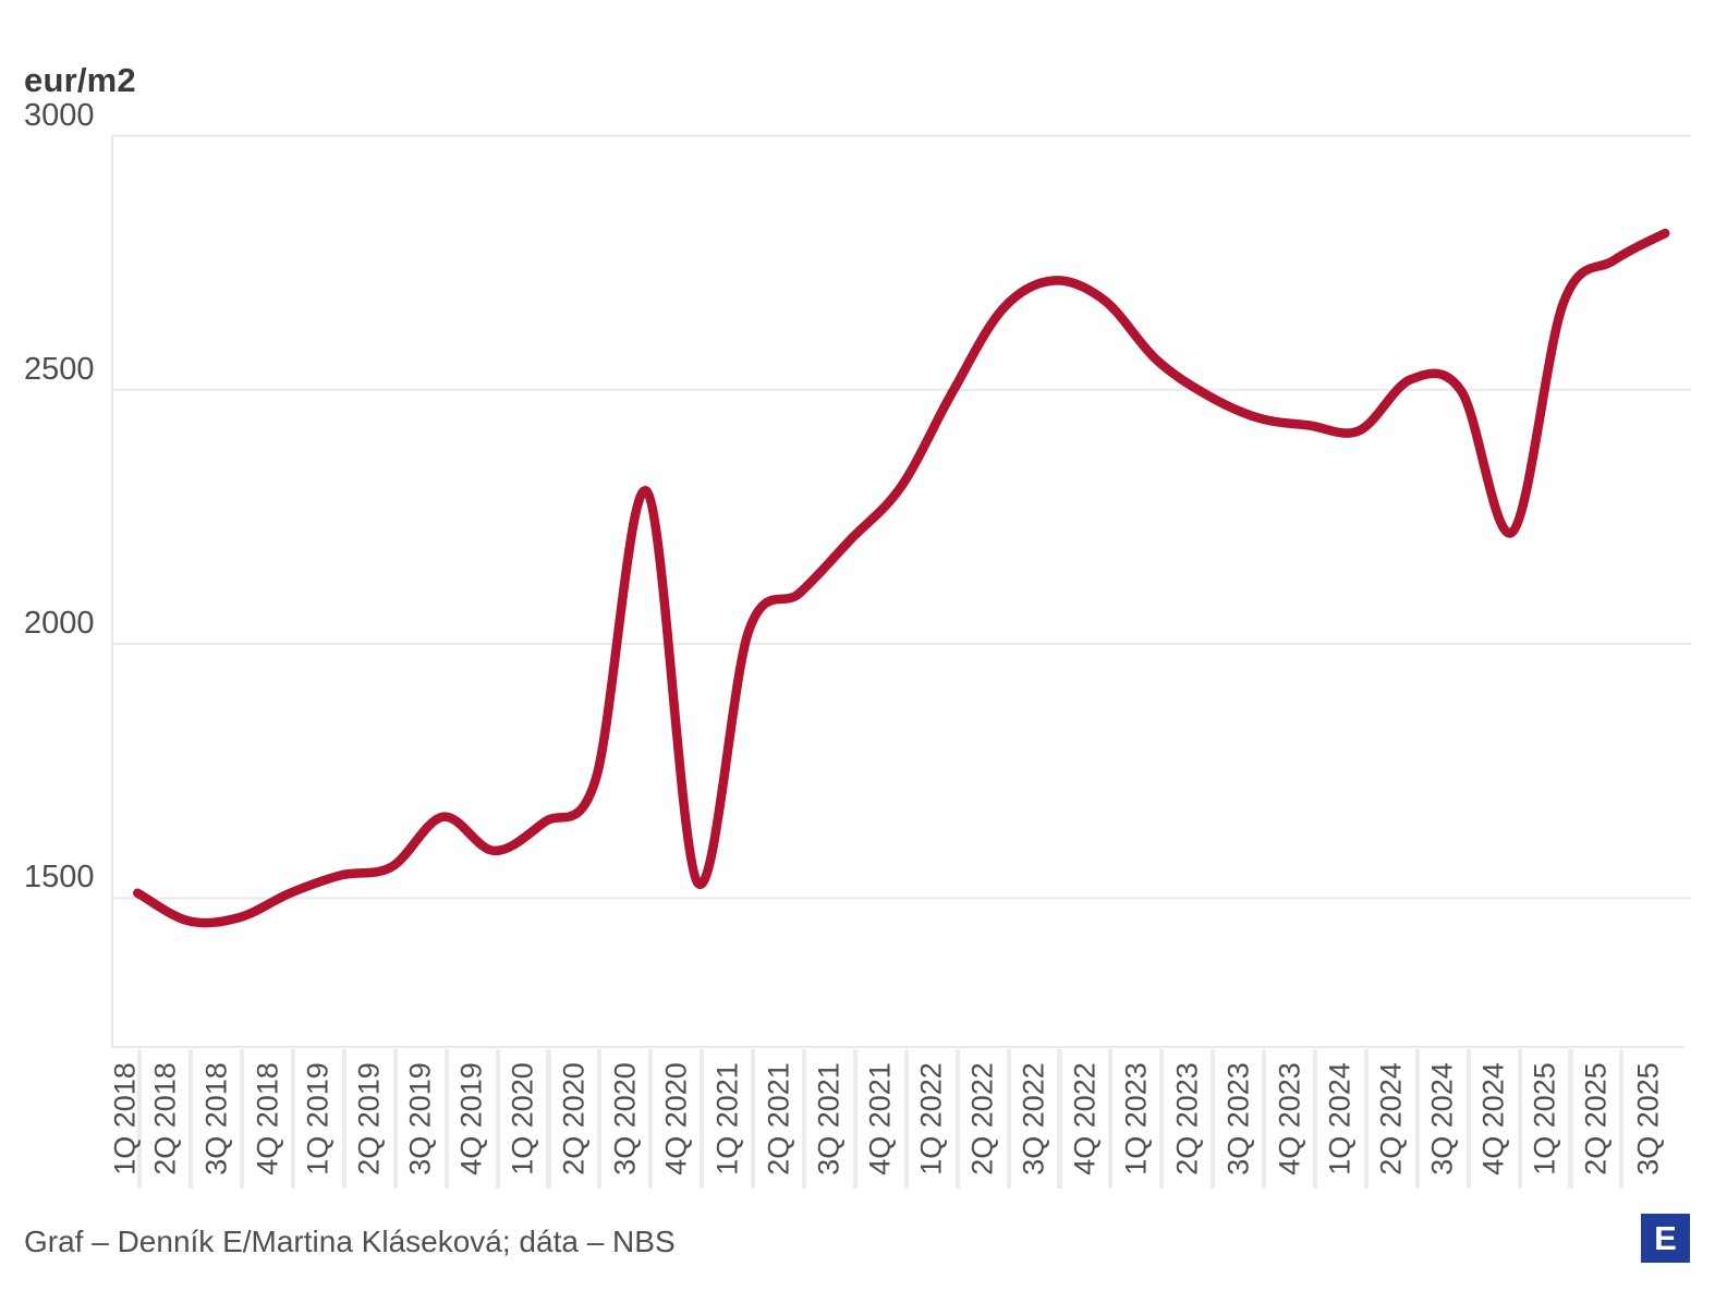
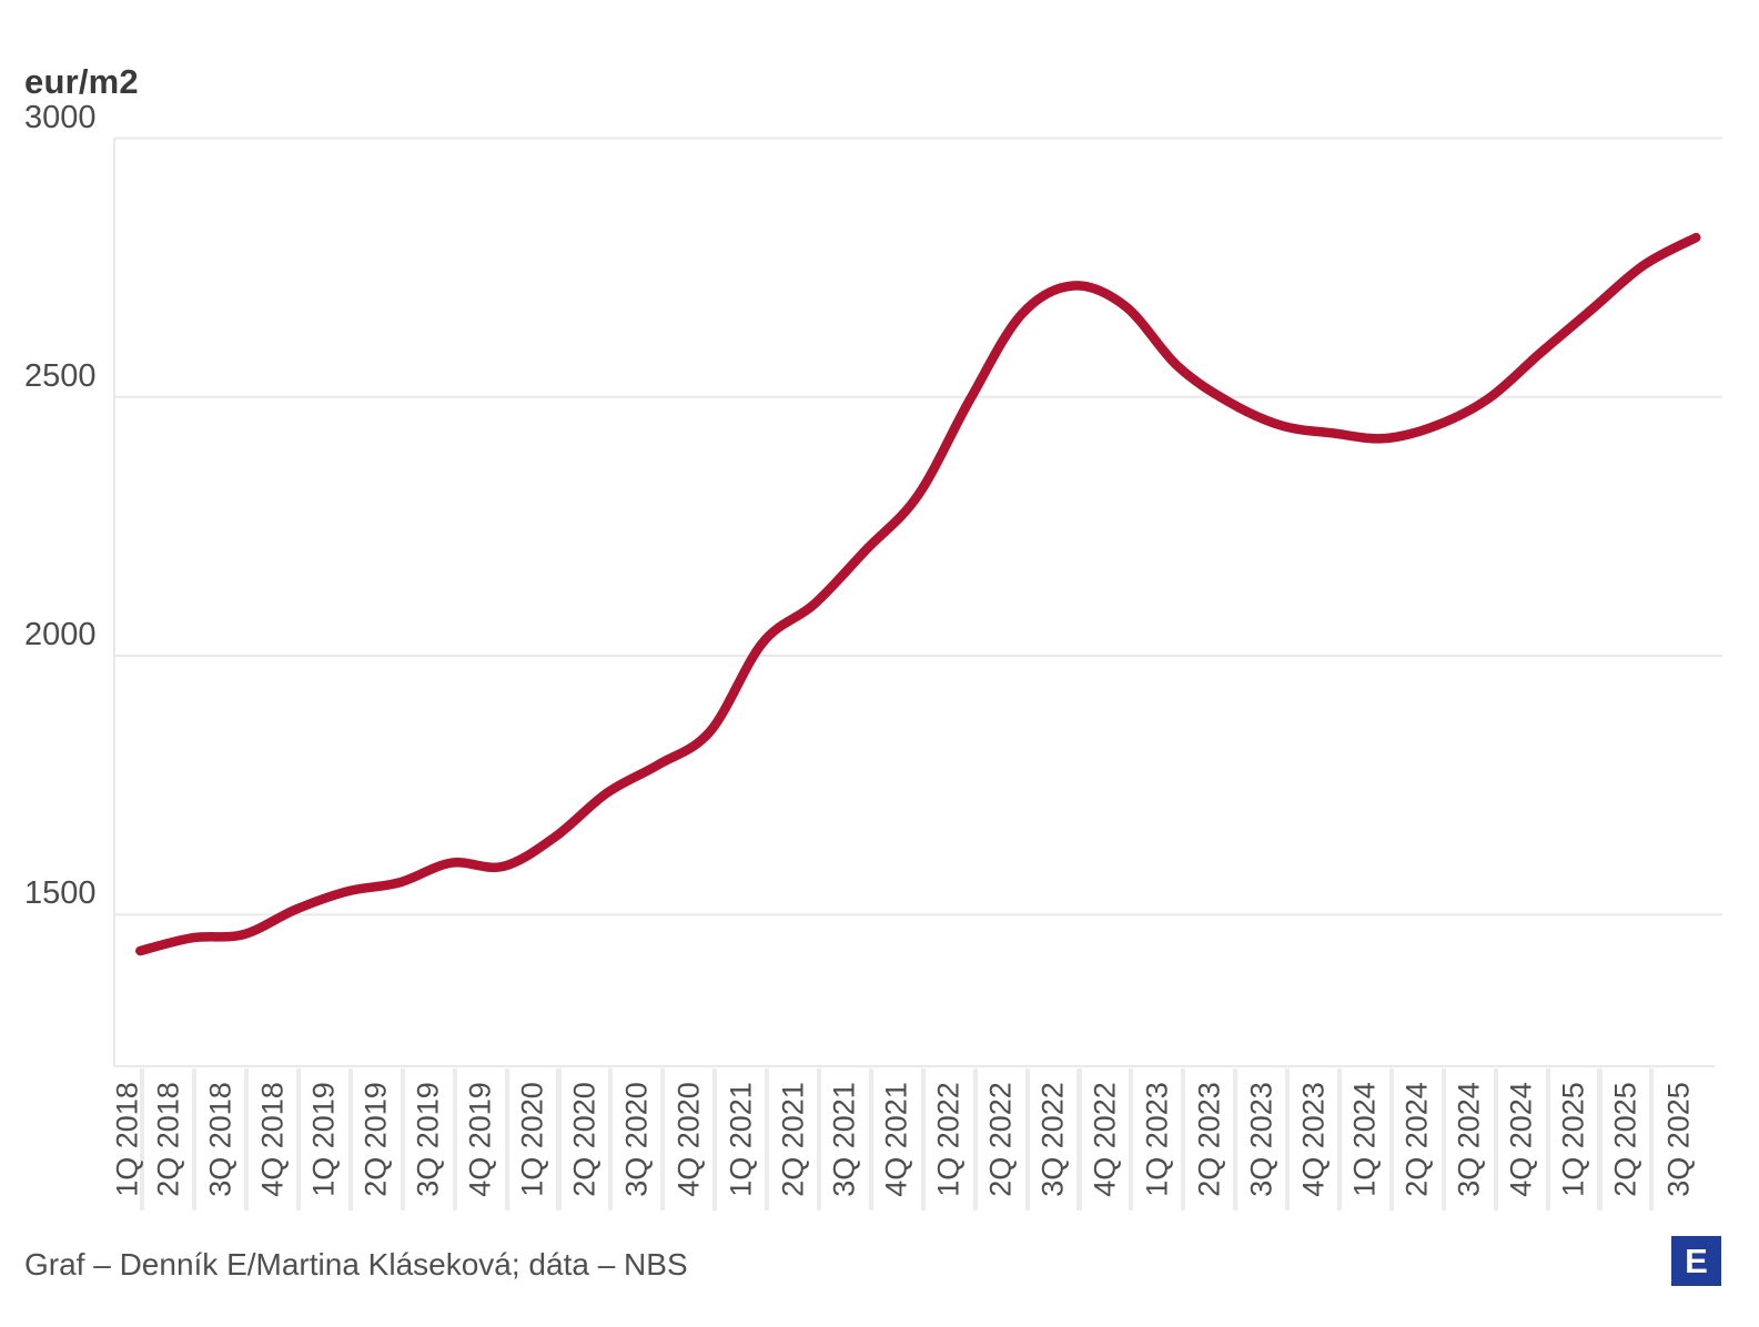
1Q 2018: 1510 -> 1430
3Q 2019: 1660 -> 1600
3Q 2020: 2300 -> 1790
4Q 2020: 1530 -> 1860
2Q 2024: 2520 -> 2440
4Q 2024: 2220 -> 2580
